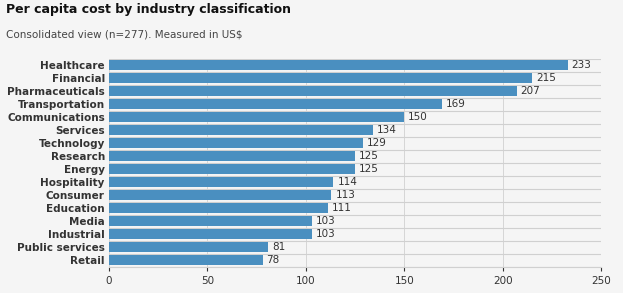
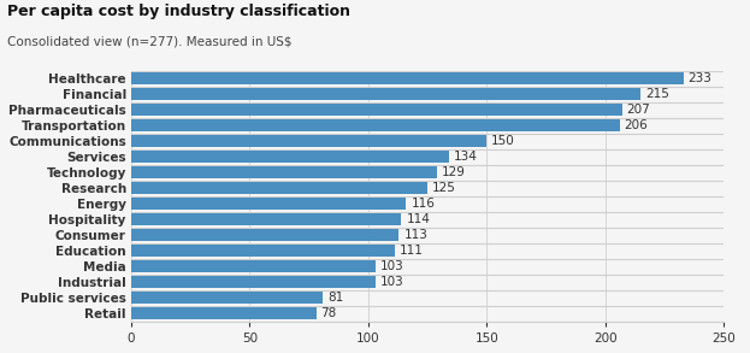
Transportation: 169 -> 206
Energy: 125 -> 116
